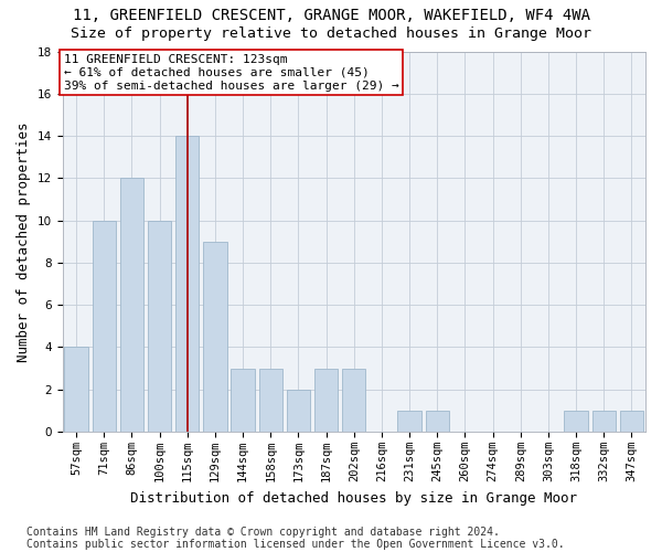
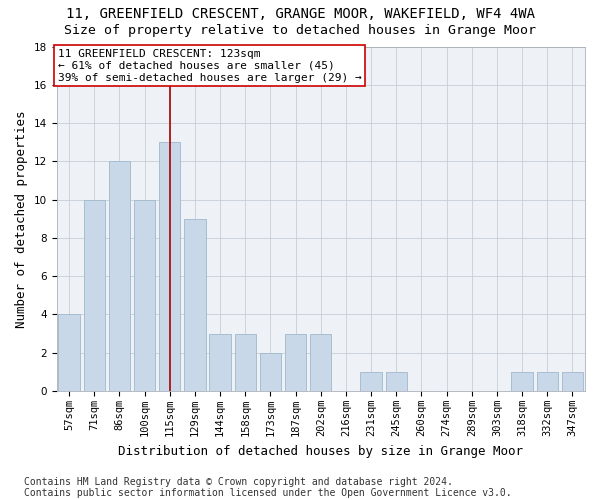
115sqm: 14 -> 13
